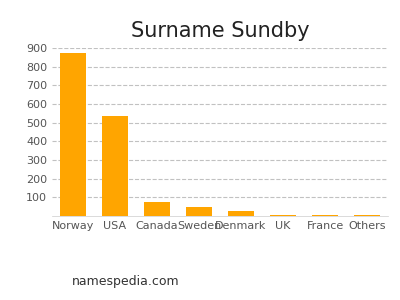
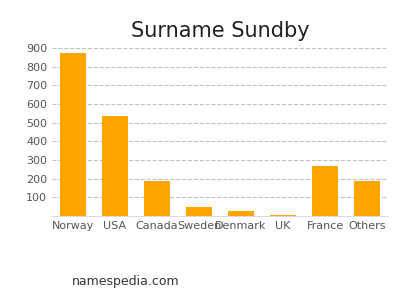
Canada: 80 -> 190
France: 0 -> 270
Others: 0 -> 190
